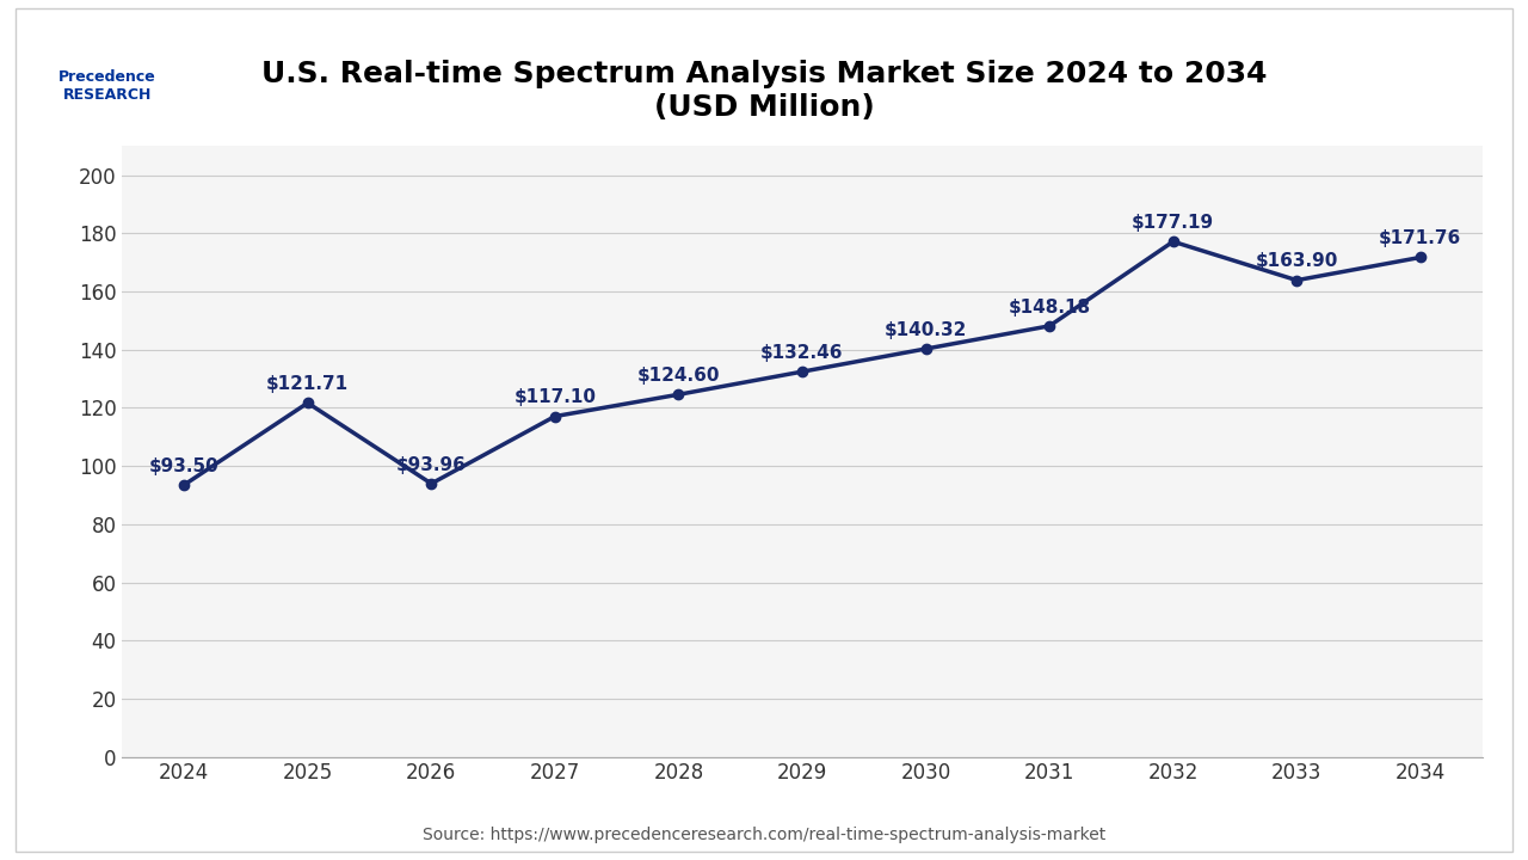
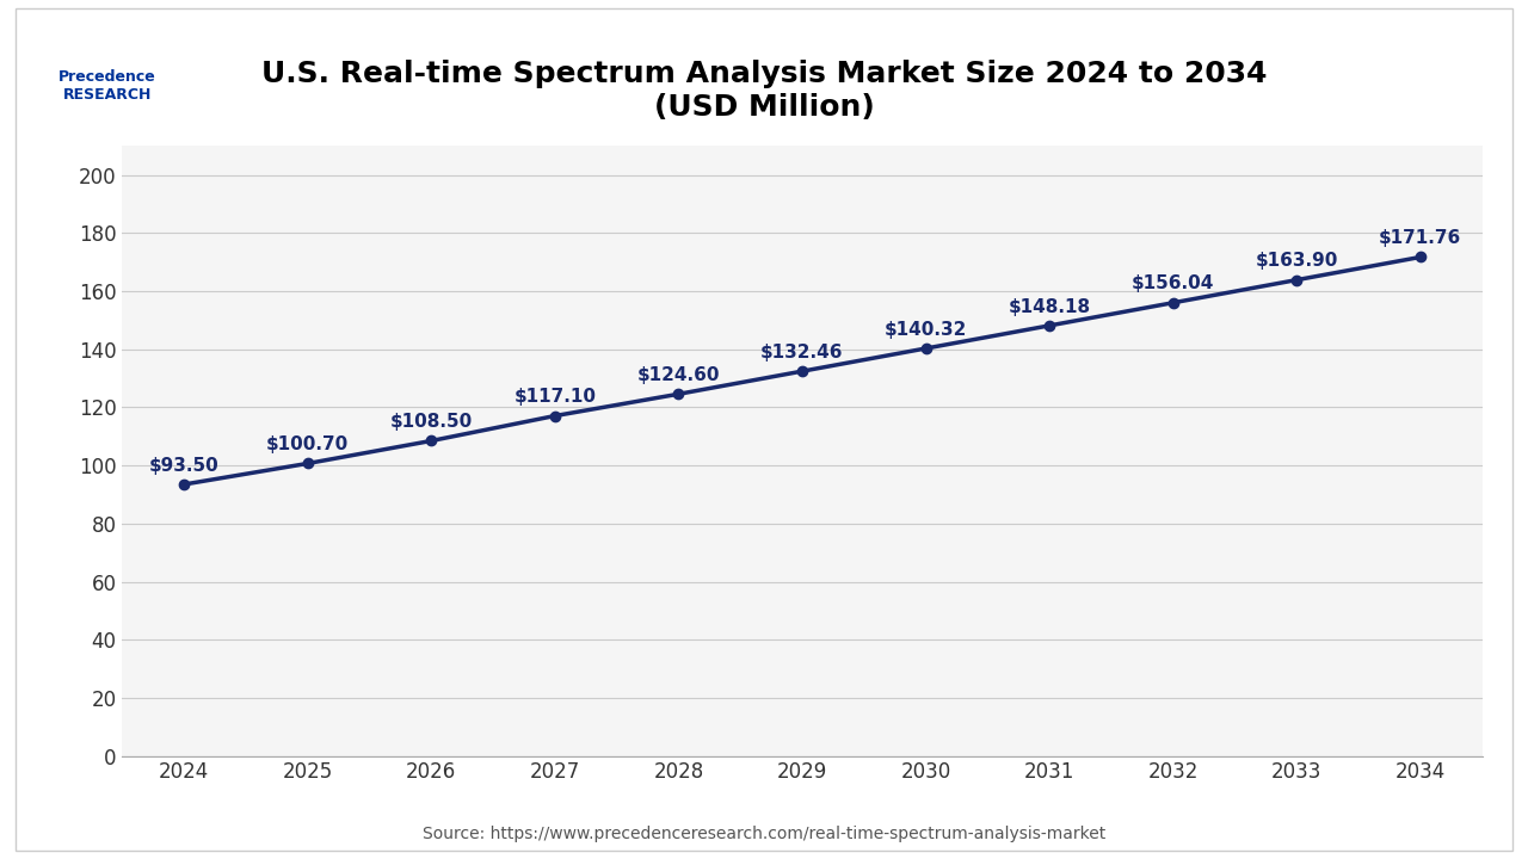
2025: $121.71 -> $100.70
2026: $93.96 -> $108.50
2032: $177.19 -> $156.04
